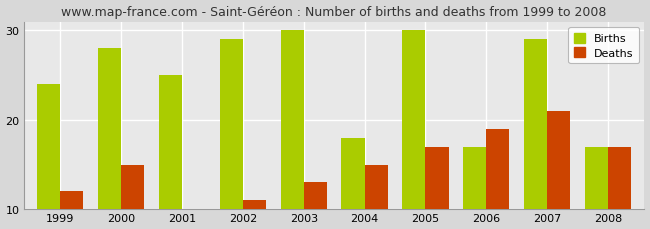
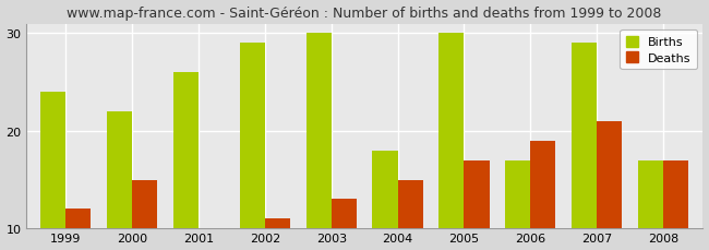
Births/2000: 28 -> 22
Births/2001: 25 -> 26
